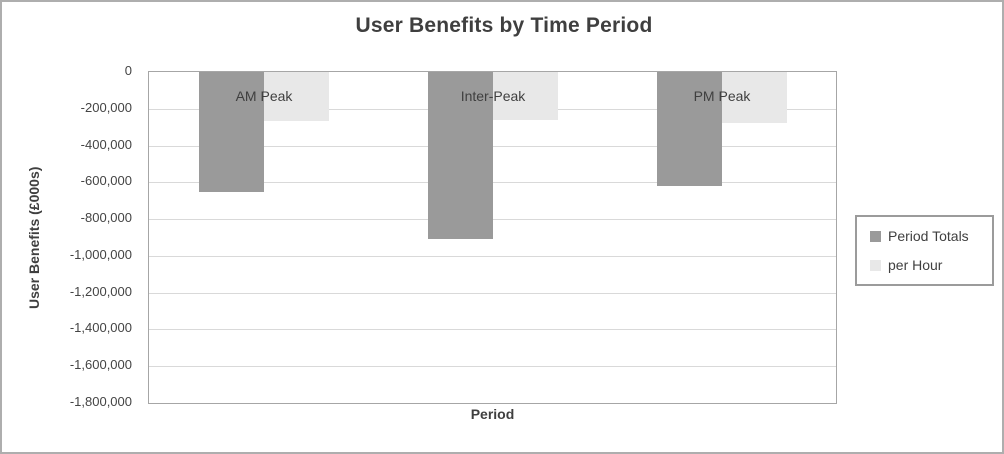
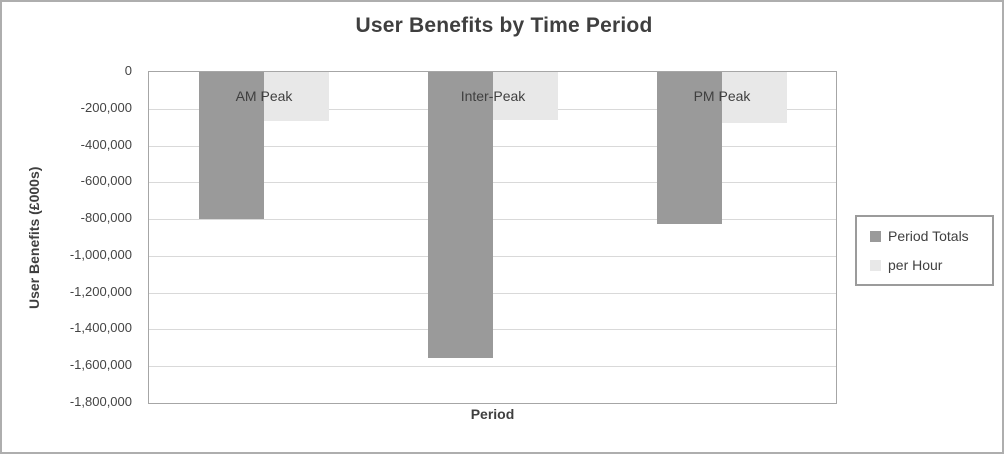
Period Totals/AM Peak: -650000 -> -800000
Period Totals/Inter-Peak: -910000 -> -1560000
Period Totals/PM Peak: -620000 -> -820000
